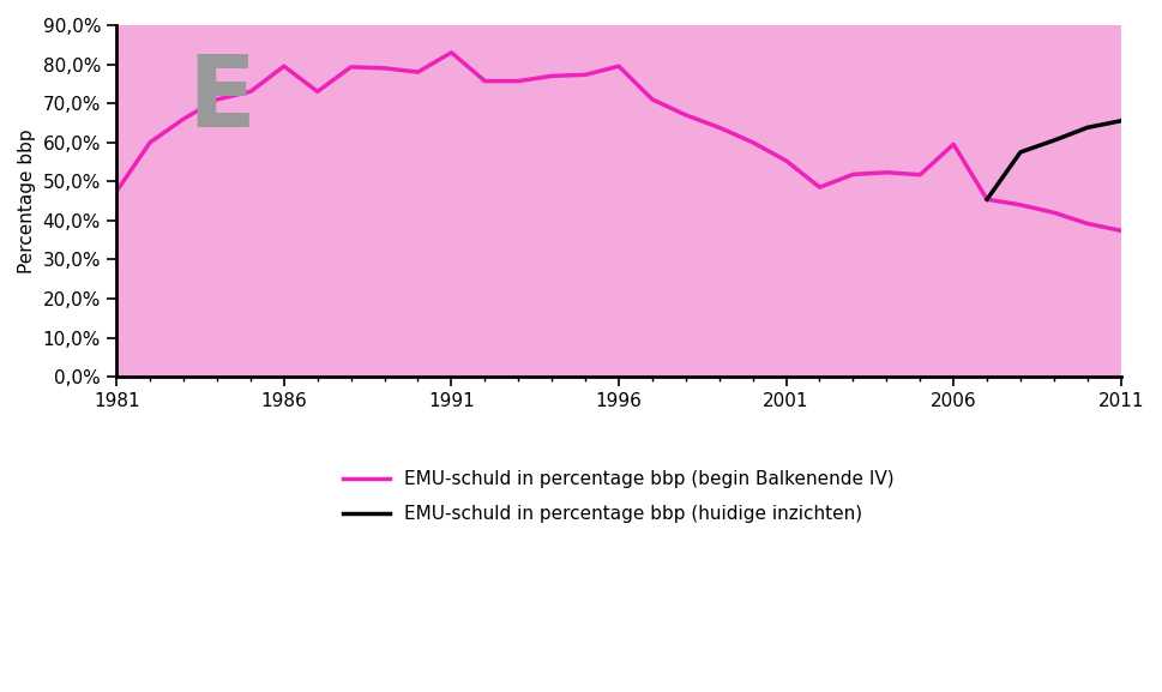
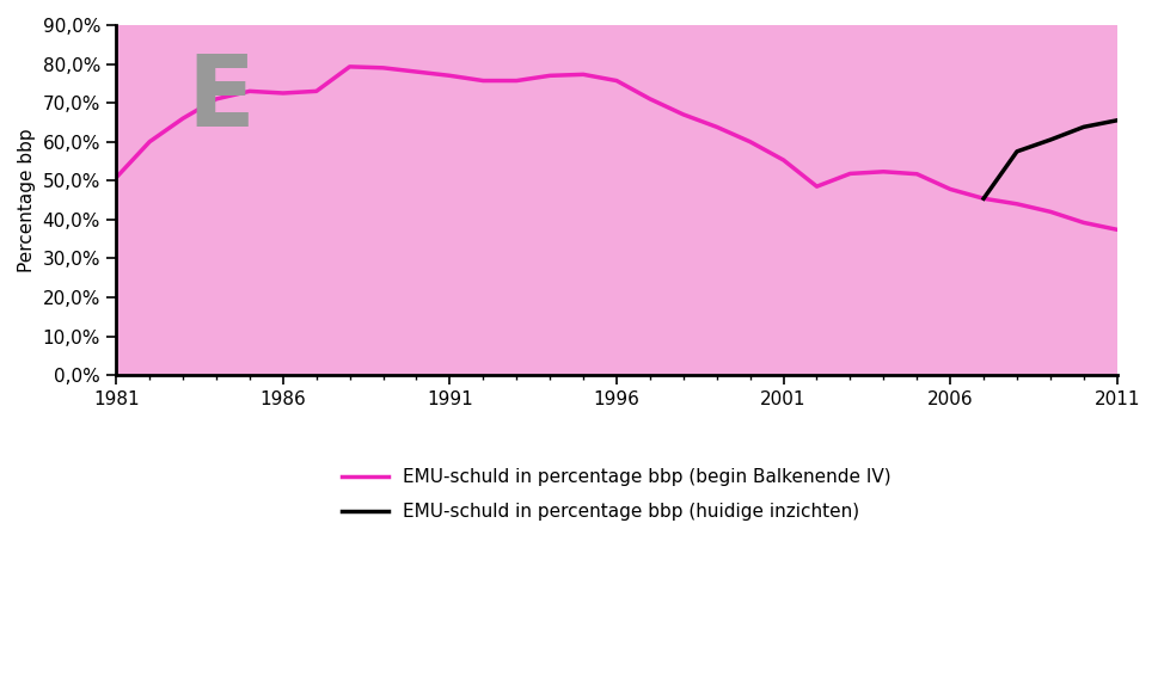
EMU-schuld in percentage bbp (begin Balkenende IV)/1981: 47,5% -> 50,8%
EMU-schuld in percentage bbp (begin Balkenende IV)/1986: 79,5% -> 72,5%
EMU-schuld in percentage bbp (begin Balkenende IV)/1991: 83,0% -> 77,0%
EMU-schuld in percentage bbp (begin Balkenende IV)/1996: 79,5% -> 75,7%
EMU-schuld in percentage bbp (begin Balkenende IV)/2006: 59,5% -> 47,8%
